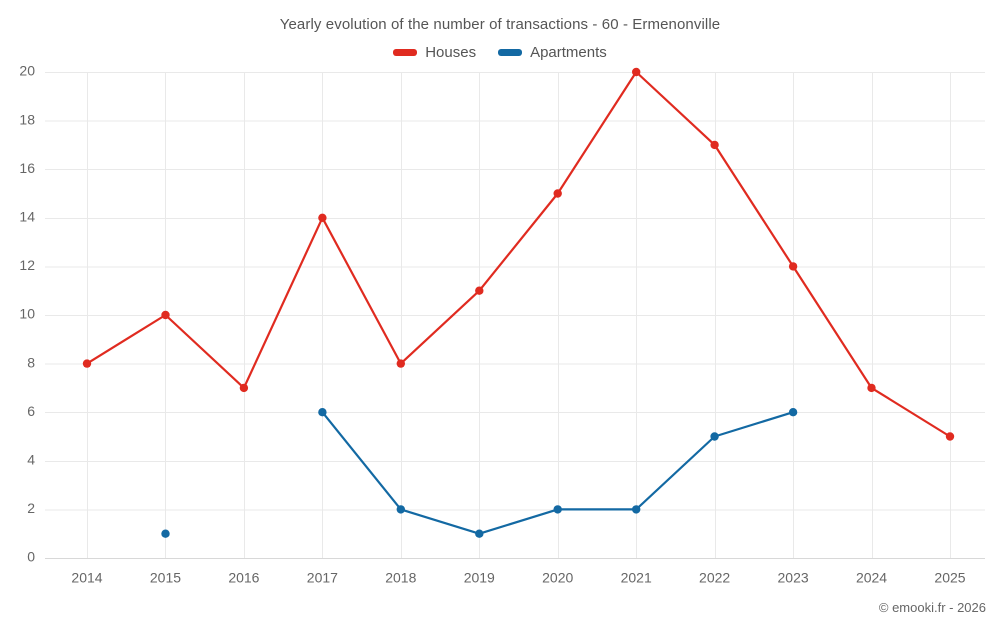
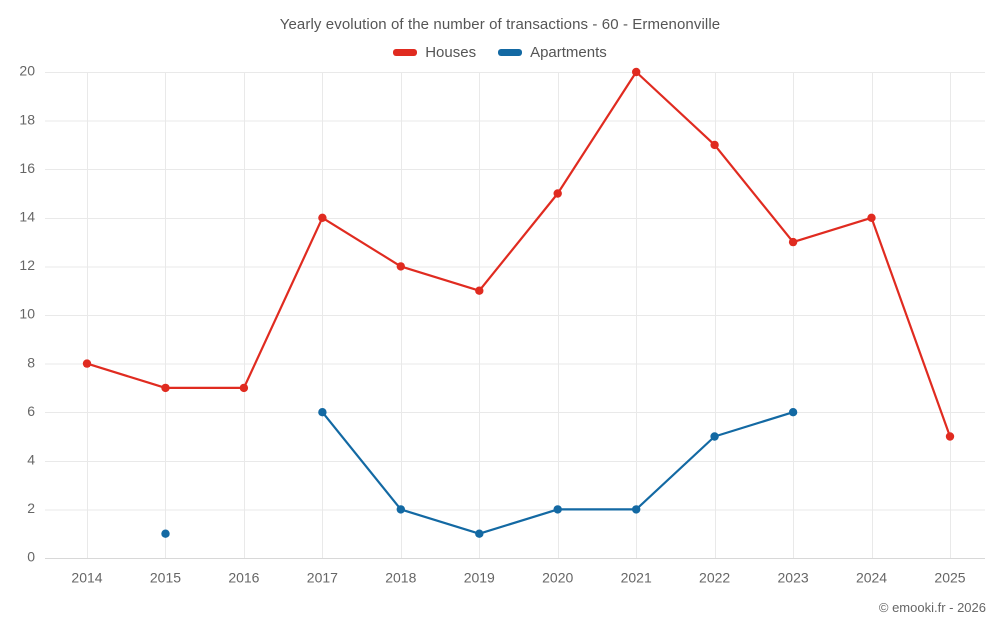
Houses/2015: 10 -> 7
Houses/2018: 8 -> 12
Houses/2023: 12 -> 13
Houses/2024: 7 -> 14
